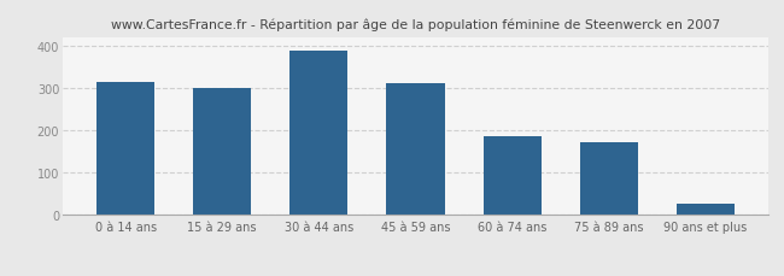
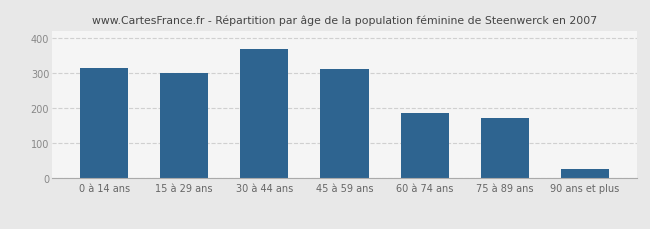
30 à 44 ans: 390 -> 370
